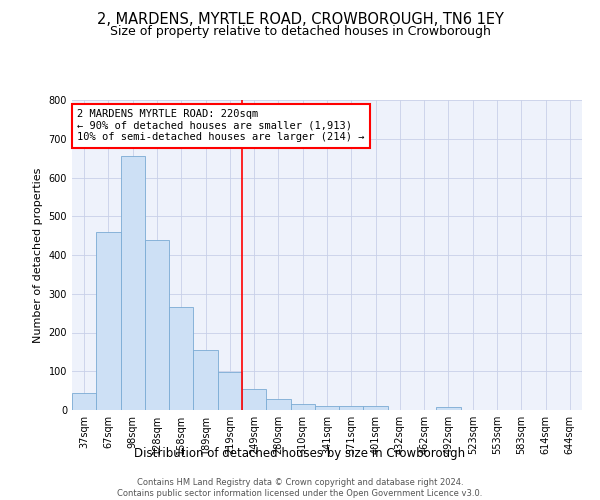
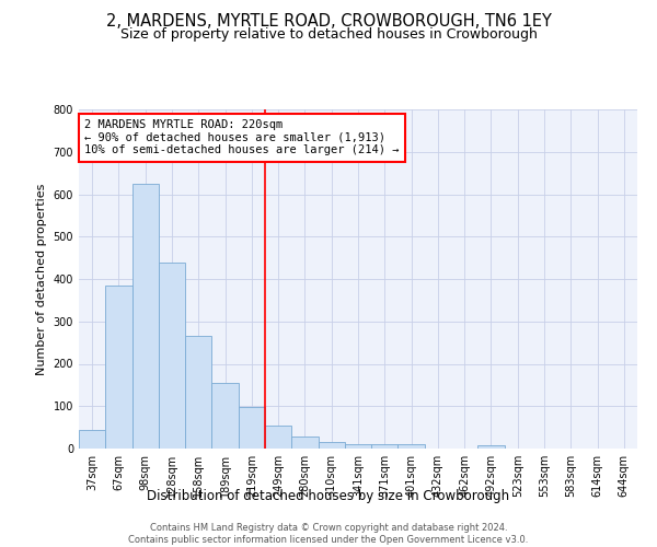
67sqm: 460 -> 385
98sqm: 655 -> 625
